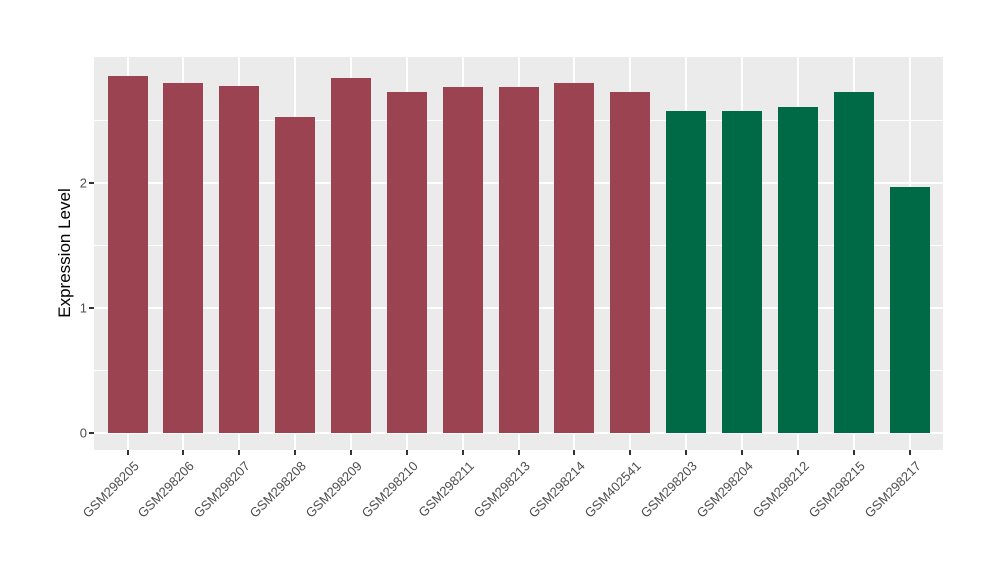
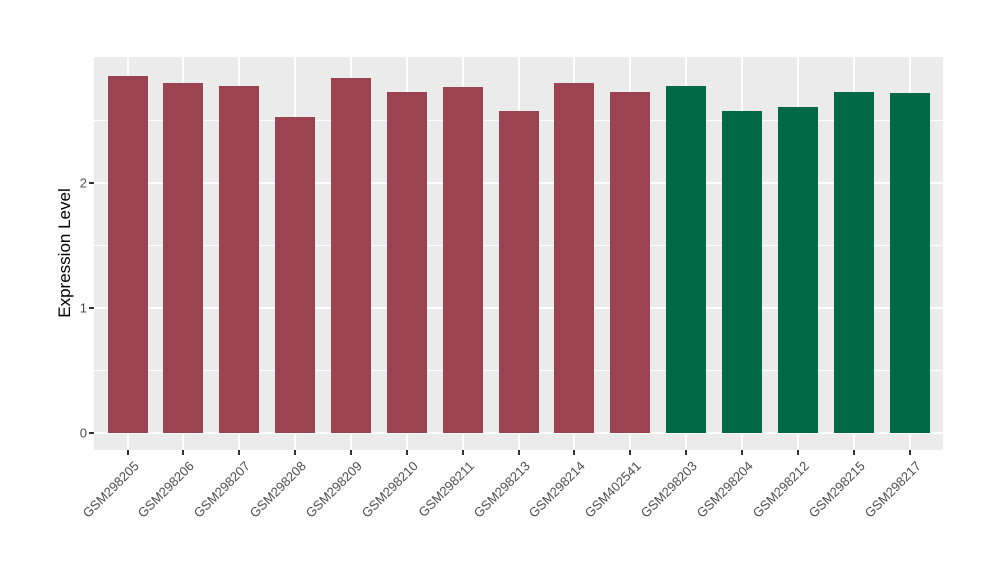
GSM298213: 2.77 -> 2.58
GSM298203: 2.58 -> 2.78
GSM298217: 1.97 -> 2.72
